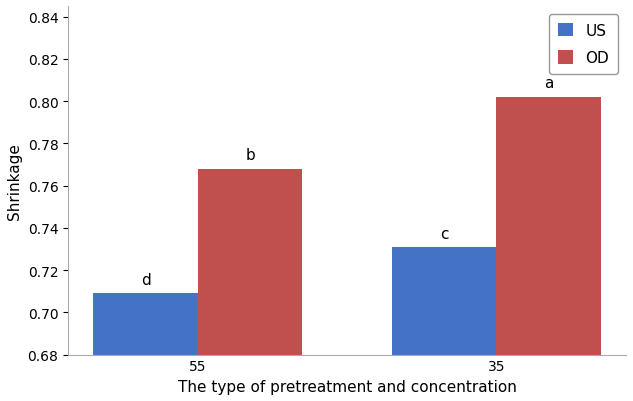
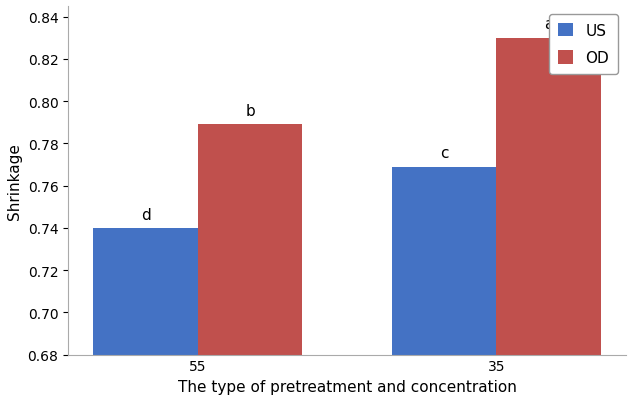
US/55: 0.709 -> 0.740
OD/55: 0.768 -> 0.789
US/35: 0.731 -> 0.769
OD/35: 0.802 -> 0.830
